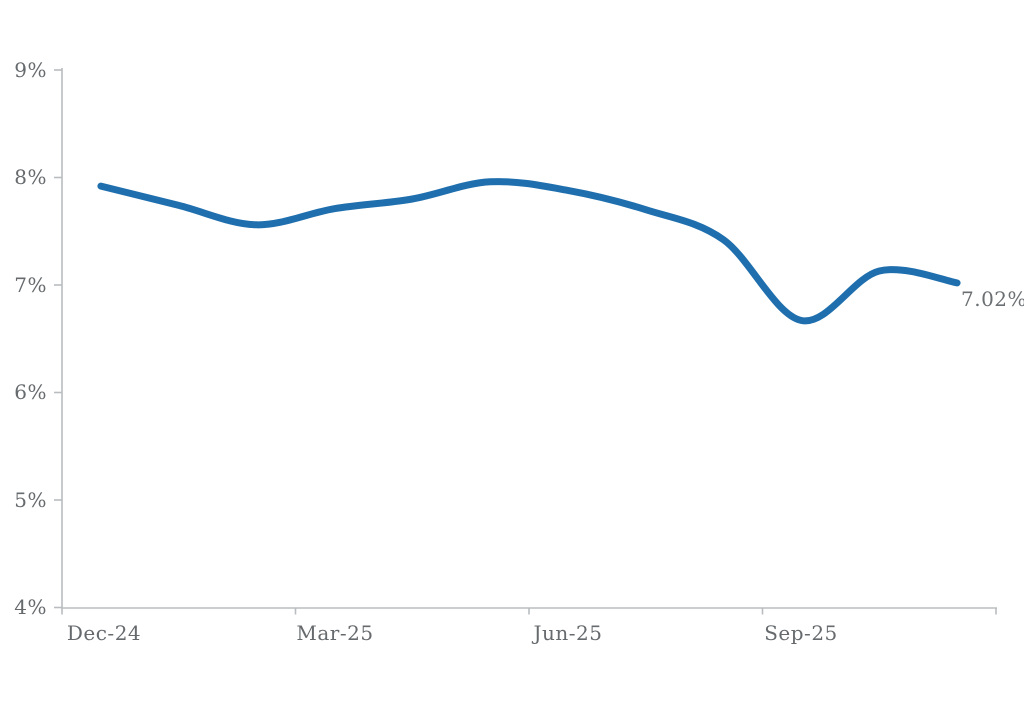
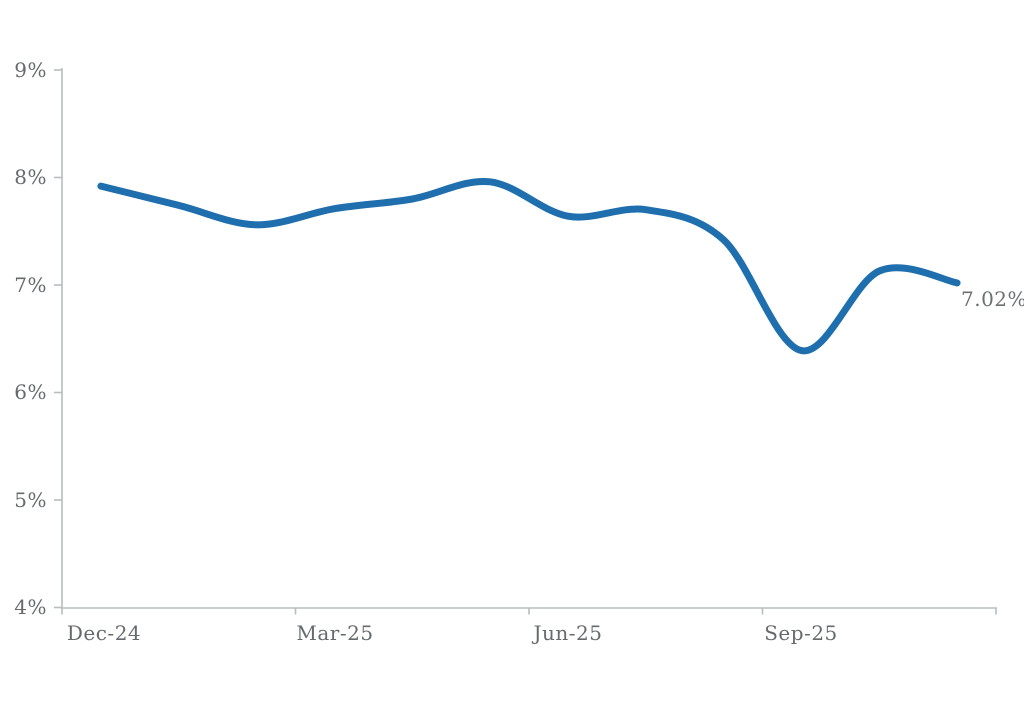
Jun-25: 7.88% -> 7.64%
Sep-25: 6.67% -> 6.39%
